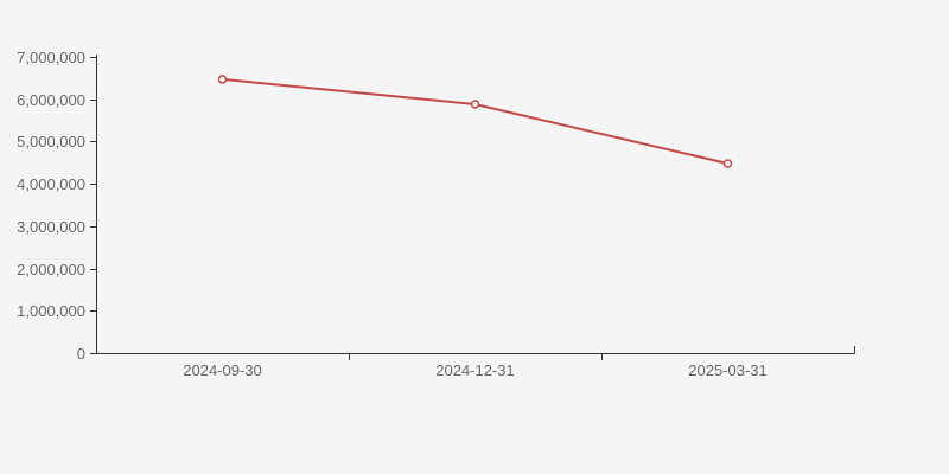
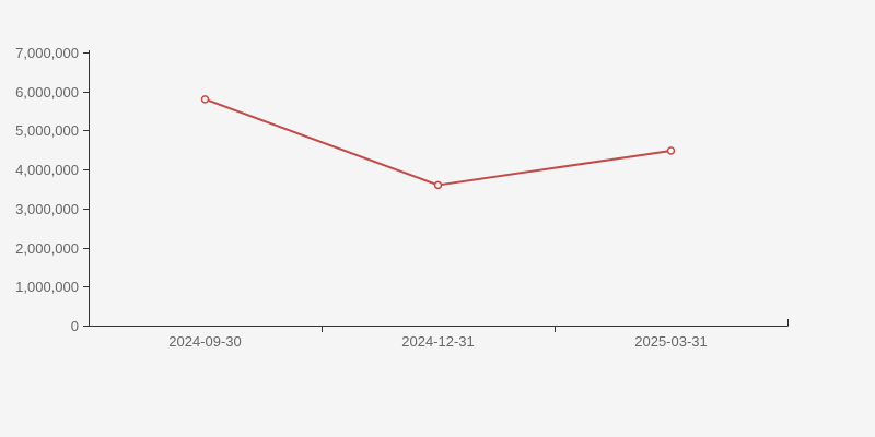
2024-09-30: 6500000 -> 5800000
2024-12-31: 5900000 -> 3600000
